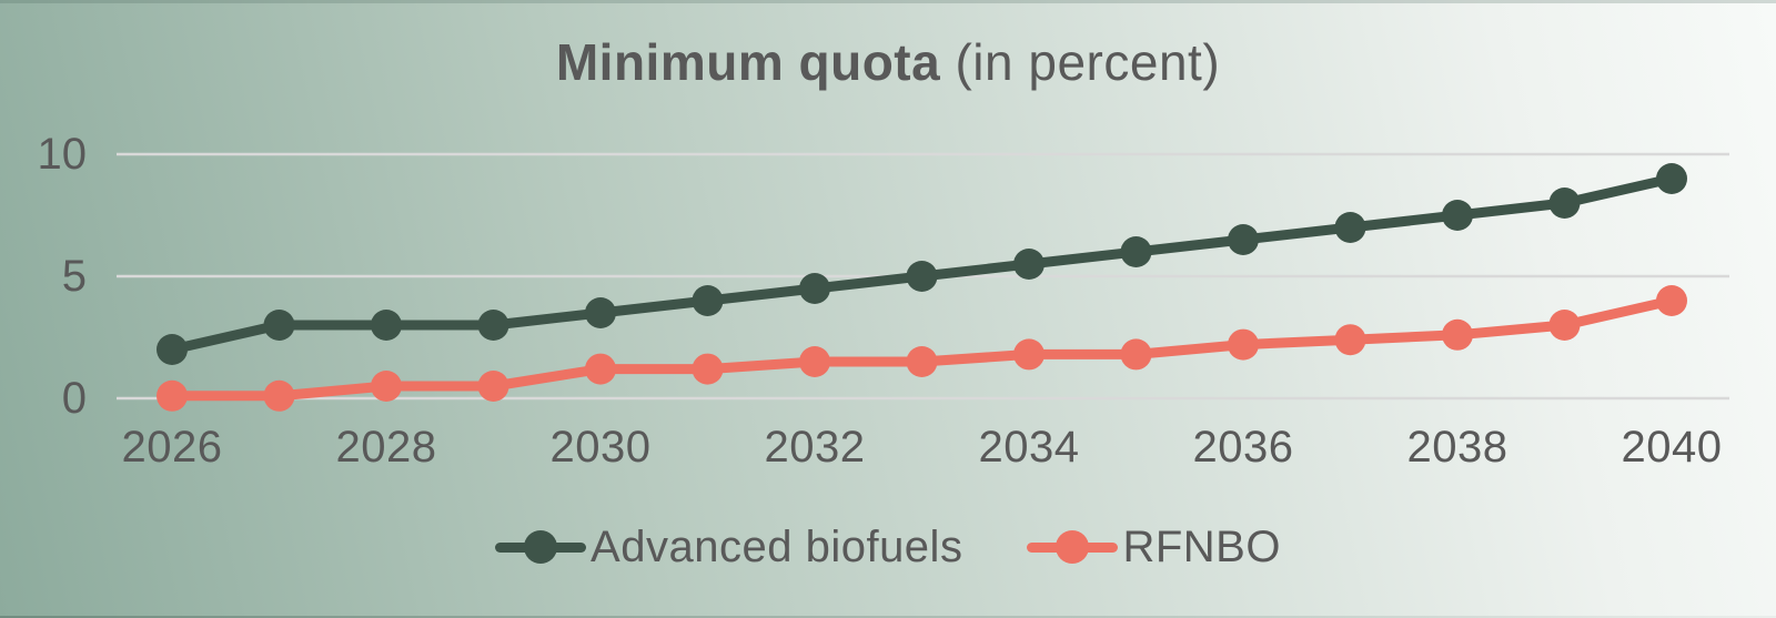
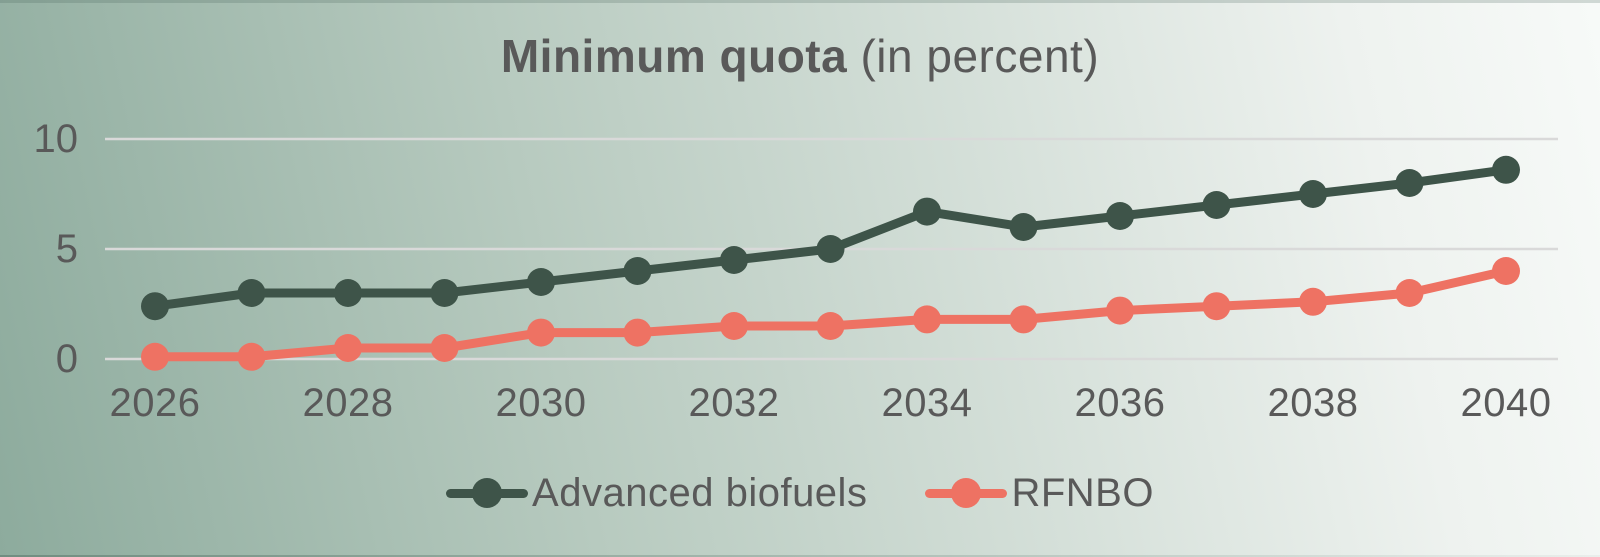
Advanced biofuels/2026: 2.0 -> 2.4
Advanced biofuels/2034: 5.5 -> 6.7
Advanced biofuels/2040: 9.0 -> 8.6
